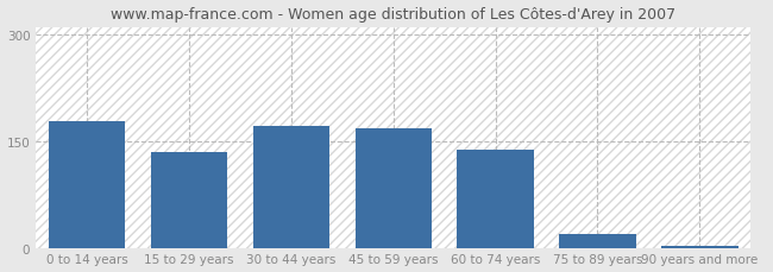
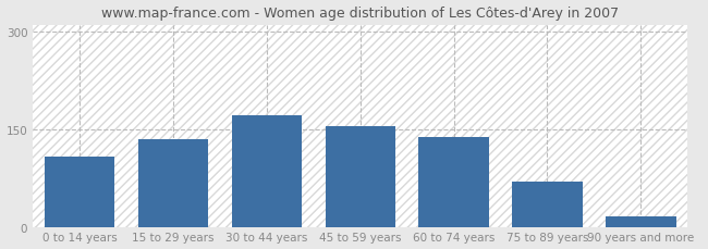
0 to 14 years: 178 -> 108
45 to 59 years: 168 -> 154
75 to 89 years: 20 -> 70
90 years and more: 2 -> 16
